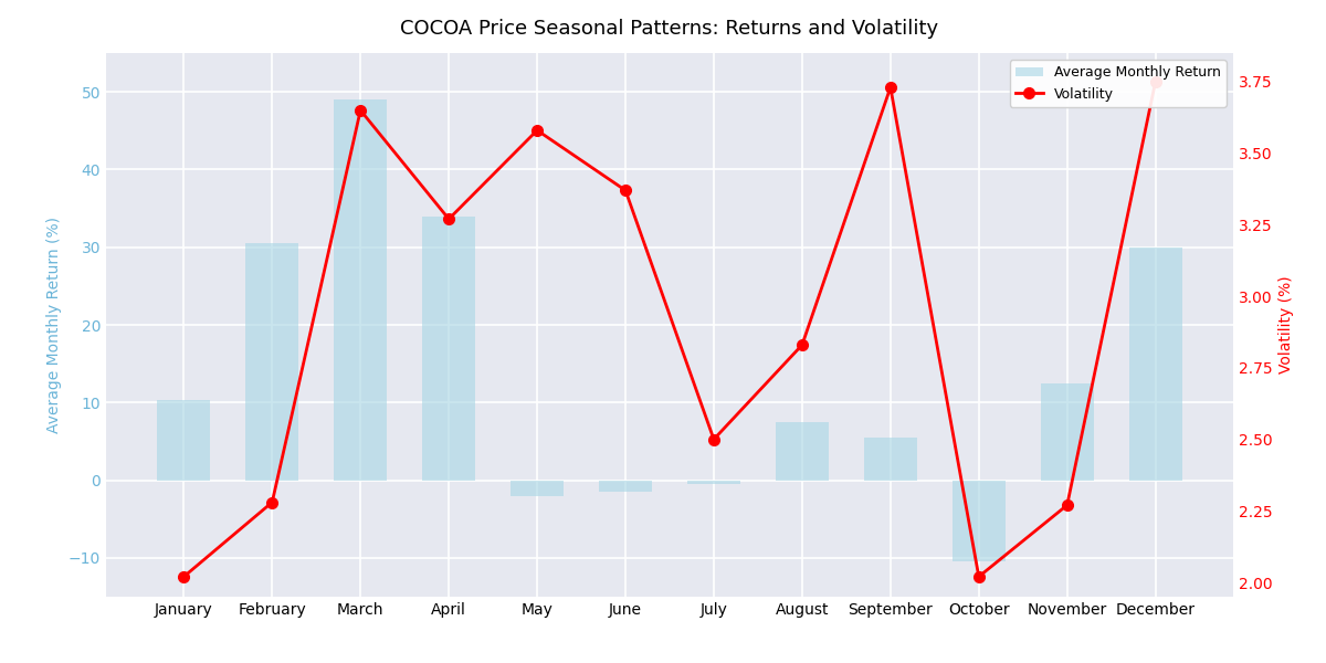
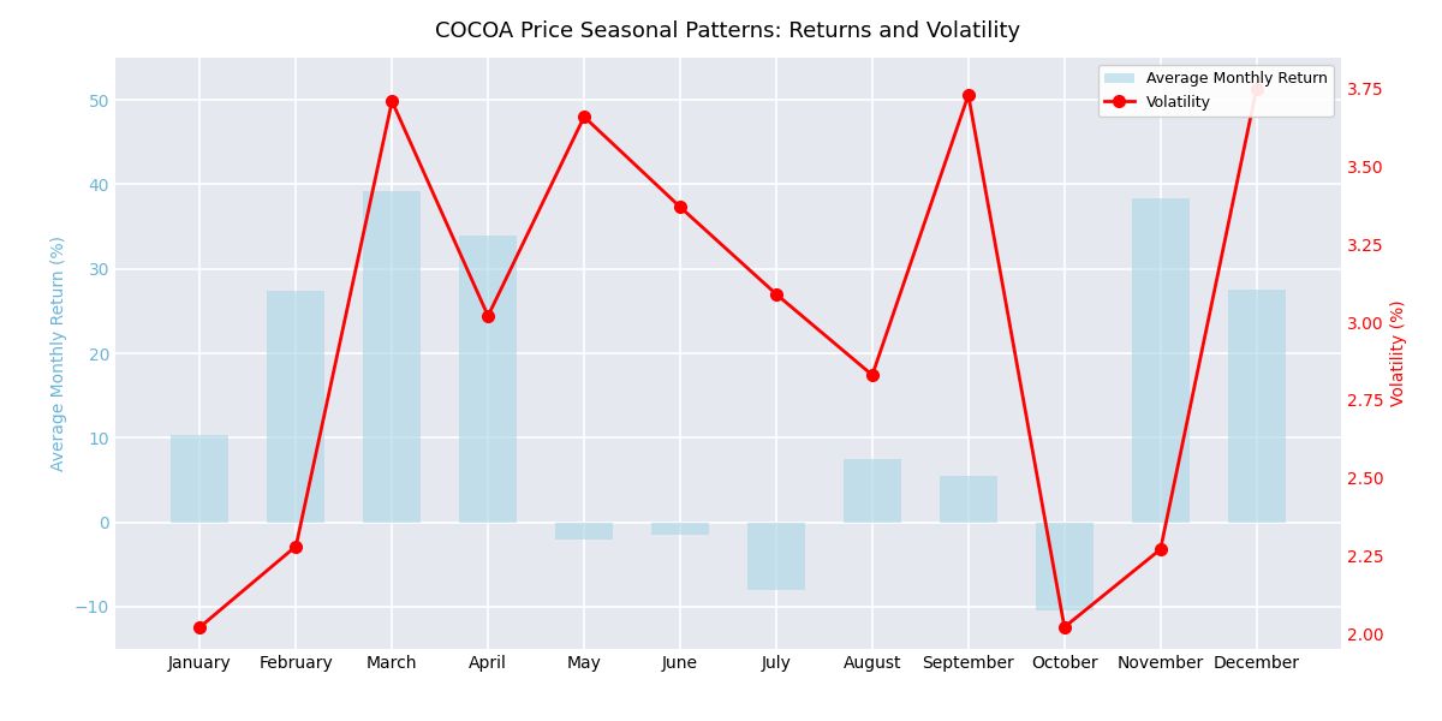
Average Monthly Return/February: 30.5 -> 27.4
Average Monthly Return/March: 49.0 -> 39.2
Volatility/March: 3.65 -> 3.71
Volatility/April: 3.27 -> 3.02
Volatility/May: 3.58 -> 3.66
Average Monthly Return/July: -0.5 -> -8.0
Volatility/July: 2.50 -> 3.09
Average Monthly Return/November: 12.5 -> 38.4
Average Monthly Return/December: 30.0 -> 27.6
